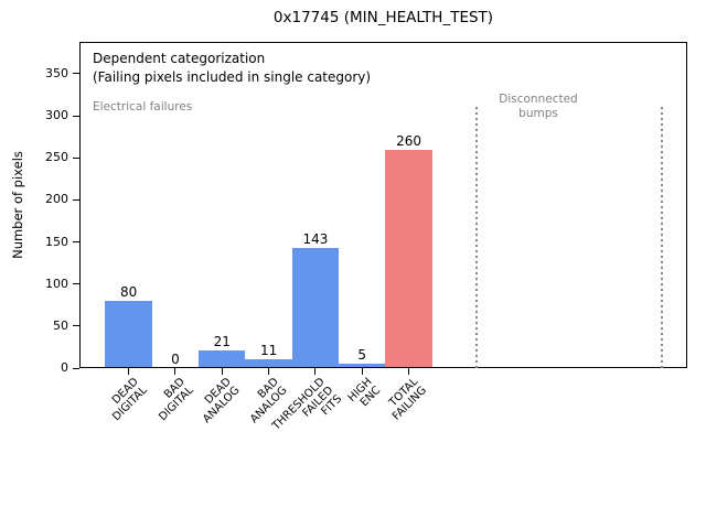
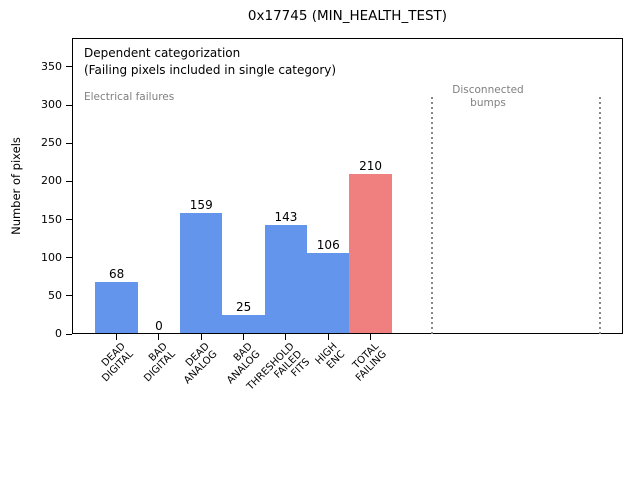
DEAD DIGITAL: 80 -> 68
DEAD ANALOG: 21 -> 159
BAD ANALOG: 11 -> 25
HIGH ENC: 5 -> 106
TOTAL FAILING: 260 -> 210
